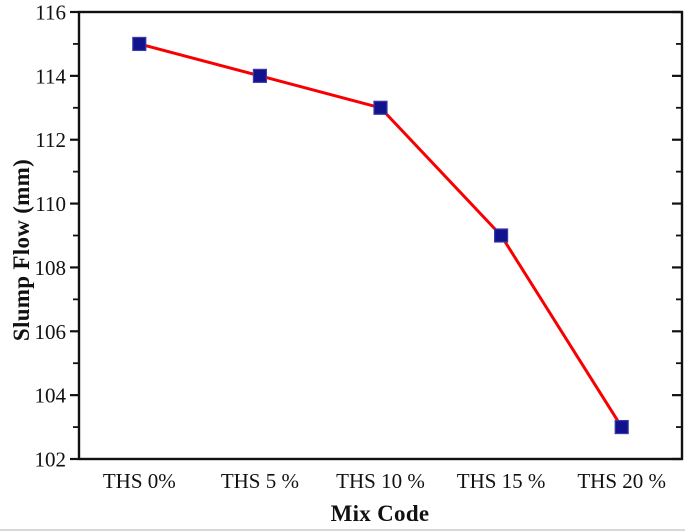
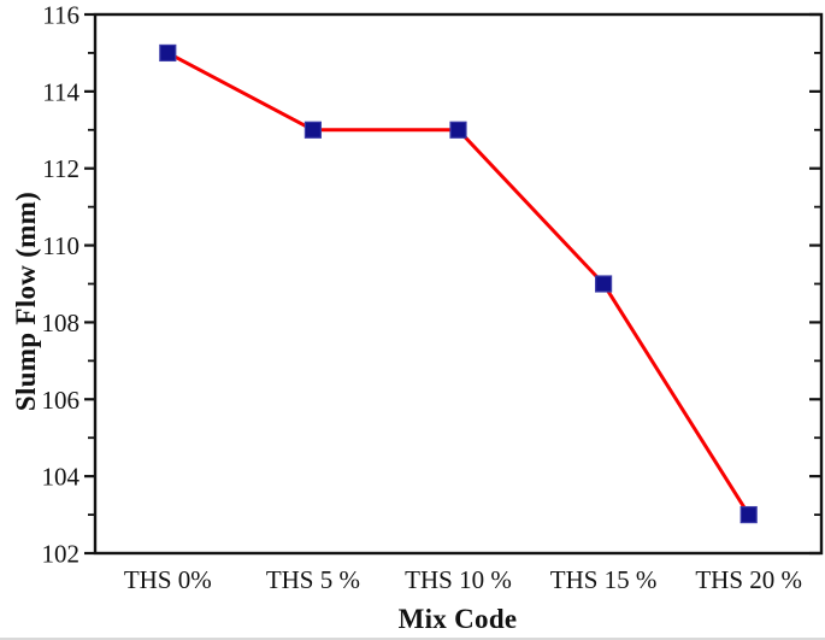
THS 5 %: 114 -> 113
